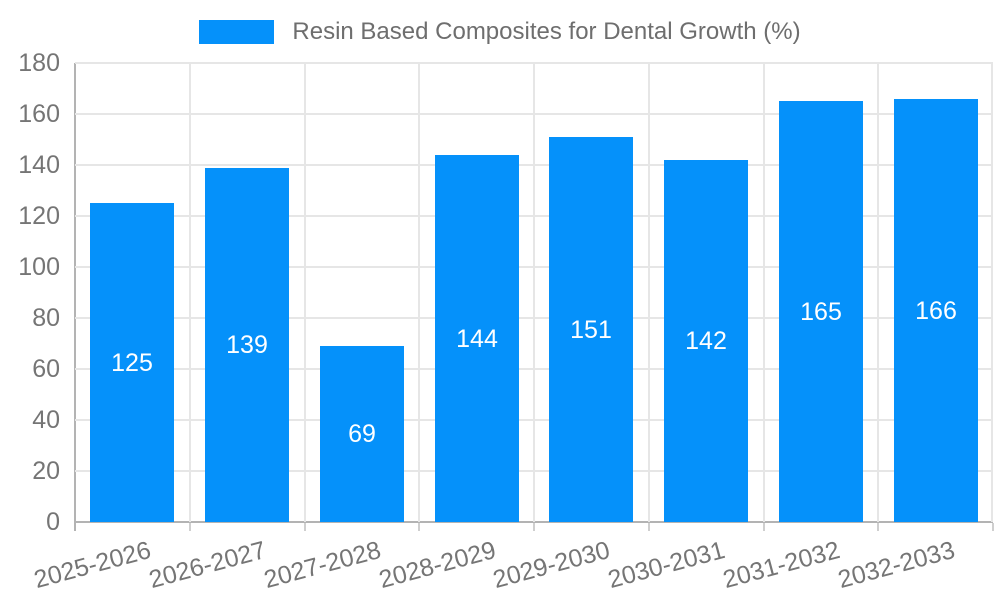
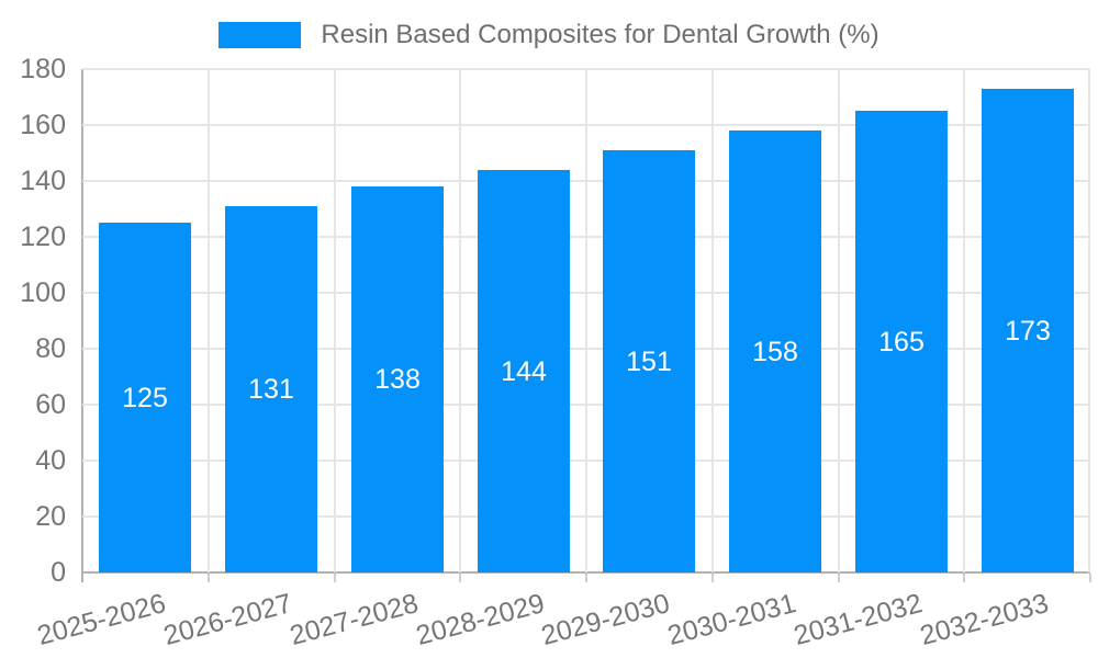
2026-2027: 139 -> 131
2027-2028: 69 -> 138
2030-2031: 142 -> 158
2032-2033: 166 -> 173
